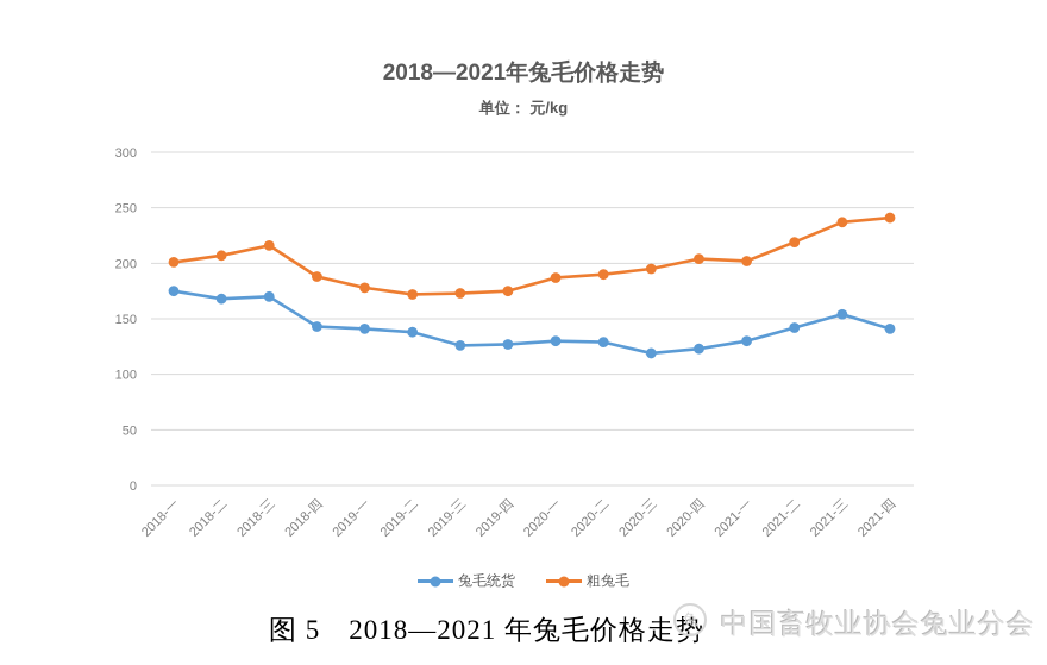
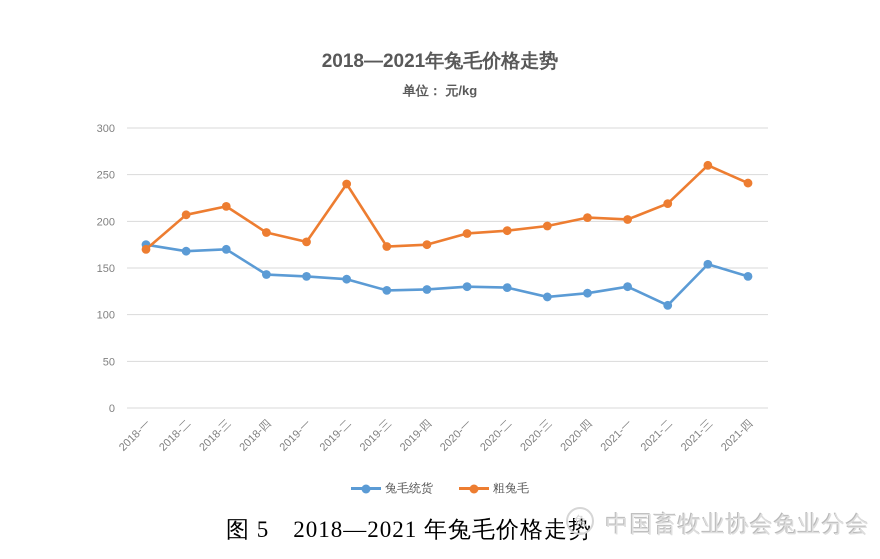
粗兔毛/2018-一: 200 -> 170
粗兔毛/2019-二: 170 -> 240
兔毛统货/2021-二: 140 -> 110
粗兔毛/2021-三: 240 -> 260
